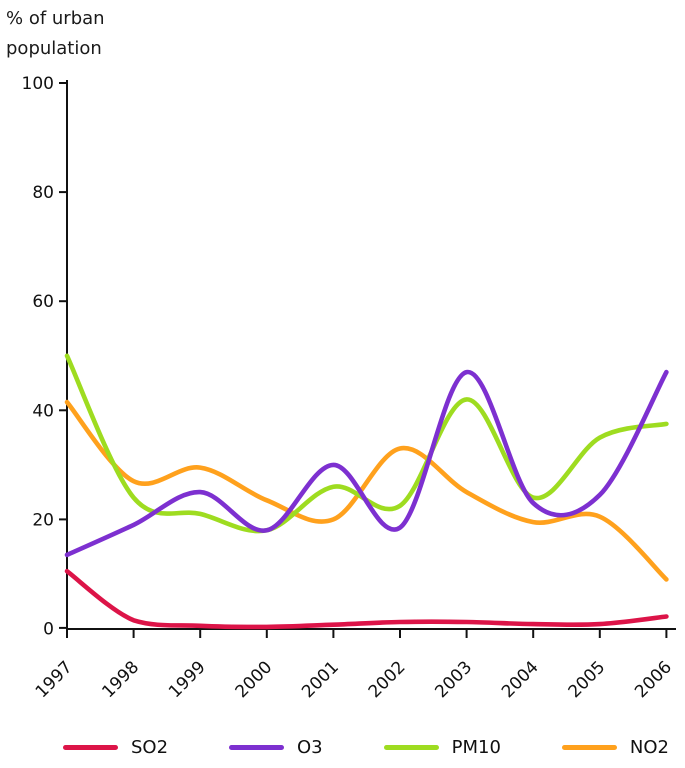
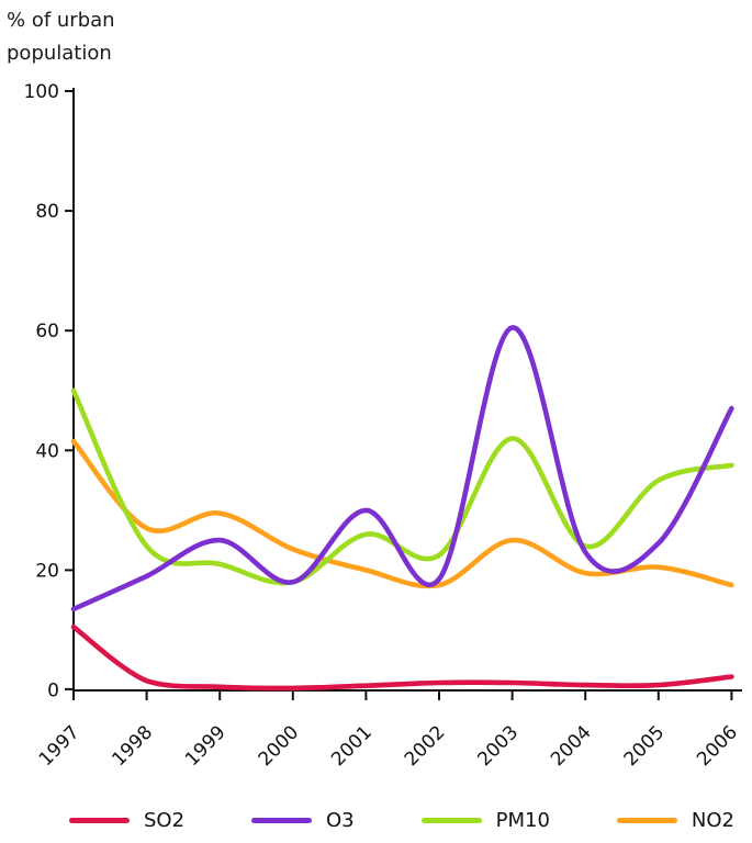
NO2/2002: 33 -> 18
O3/2003: 47 -> 60
NO2/2006: 9 -> 18
